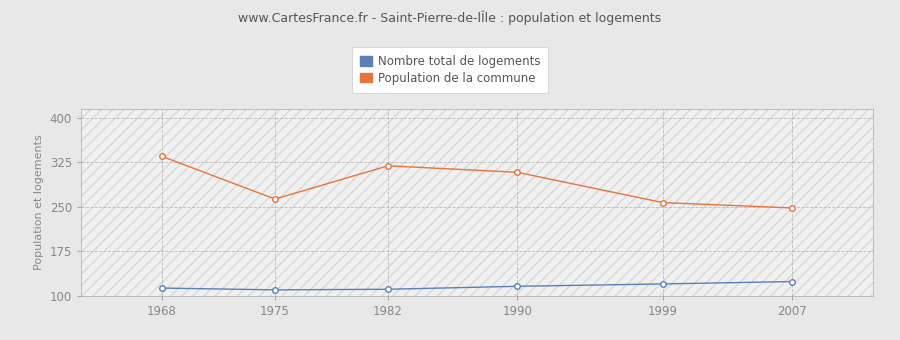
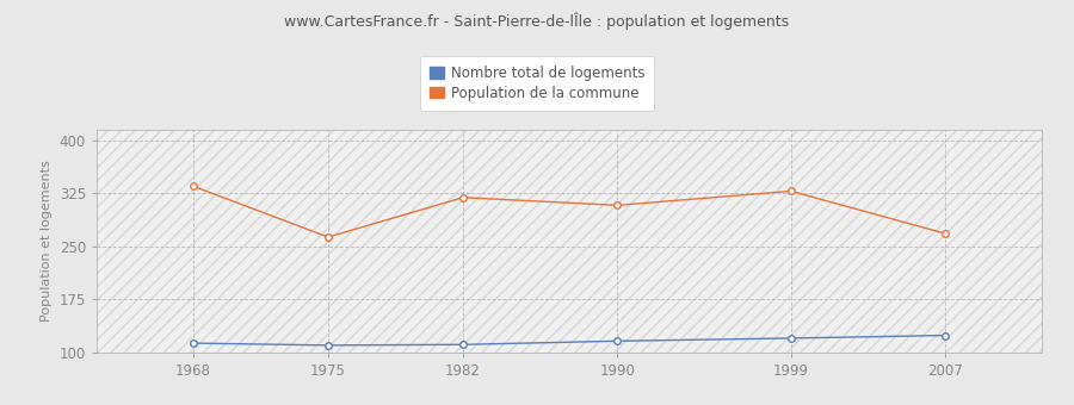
Population de la commune/1999: 257 -> 328
Population de la commune/2007: 248 -> 268
